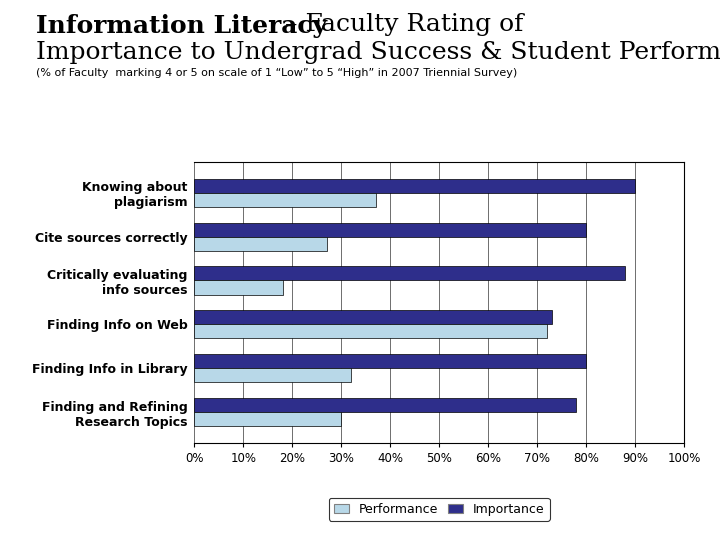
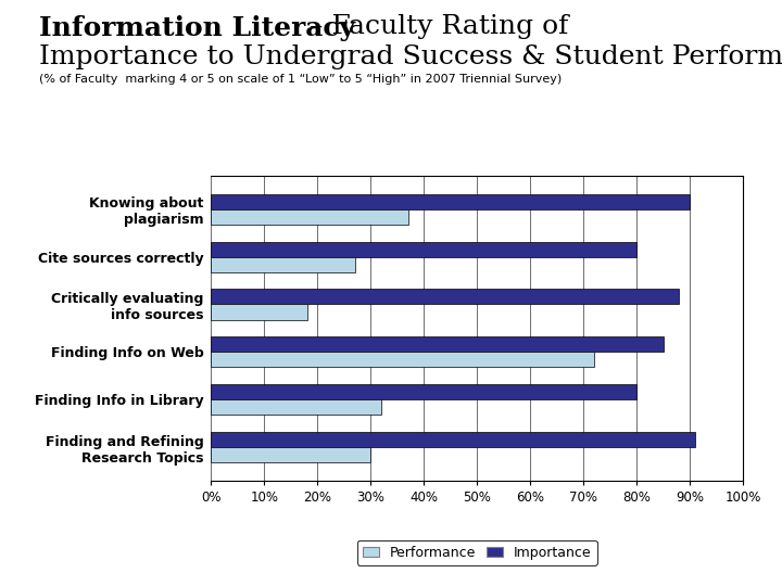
Importance/Finding Info on Web: 73% -> 85%
Importance/Finding and Refining Research Topics: 78% -> 91%
